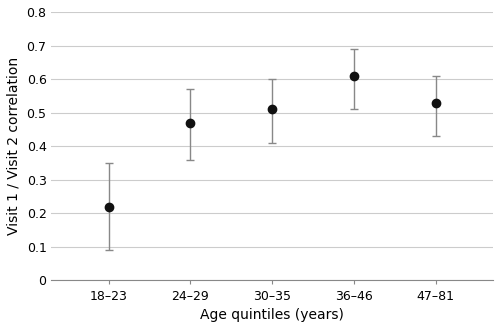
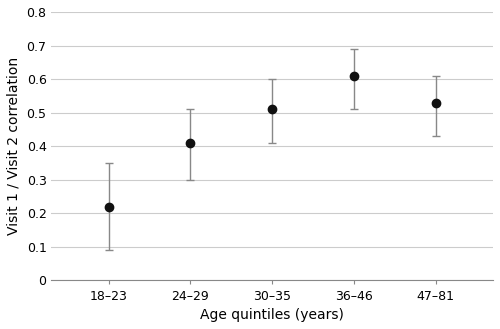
24–29: 0.47 -> 0.41
